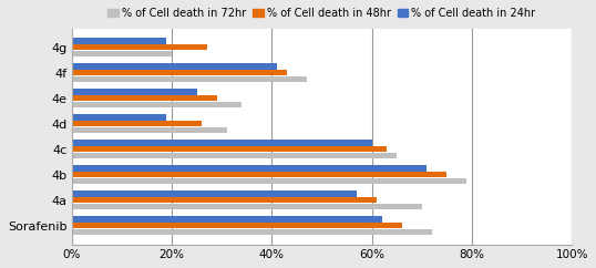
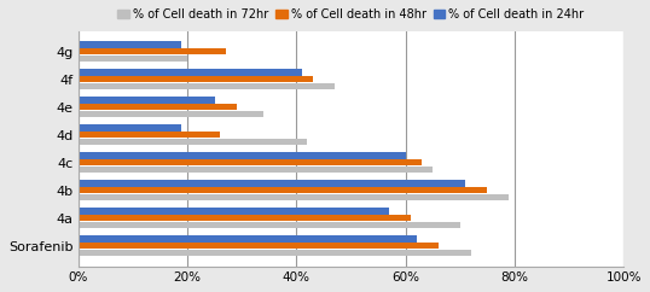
% of Cell death in 72hr/4d: 31% -> 42%
